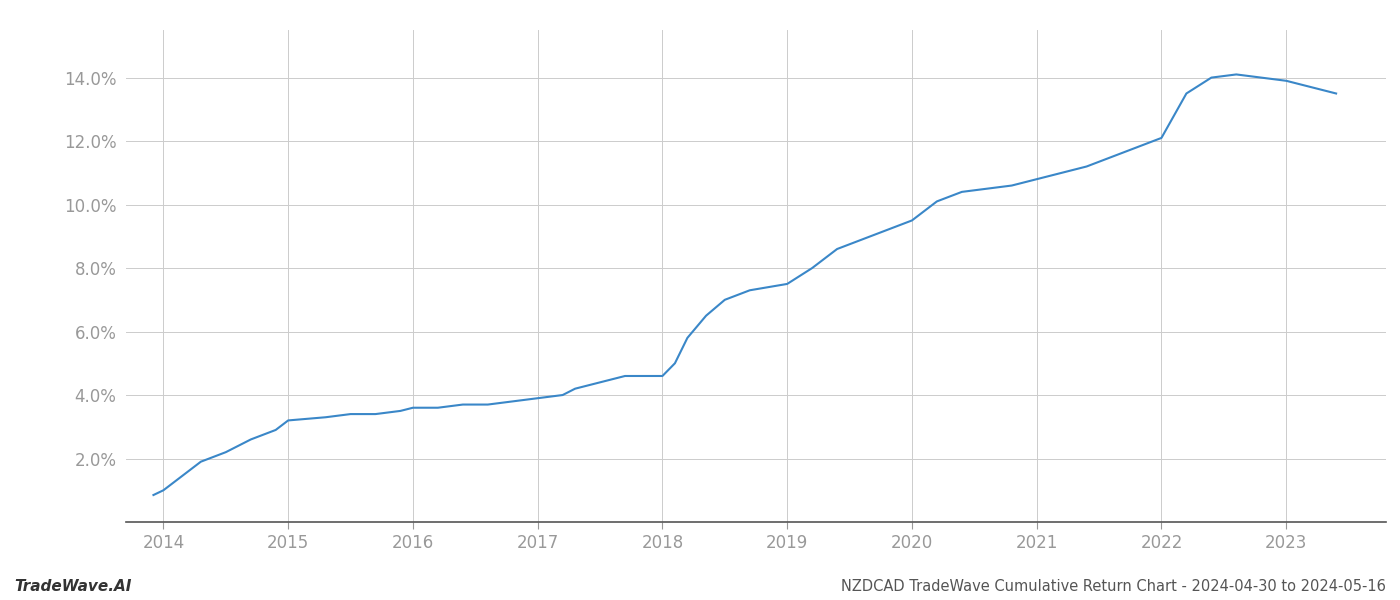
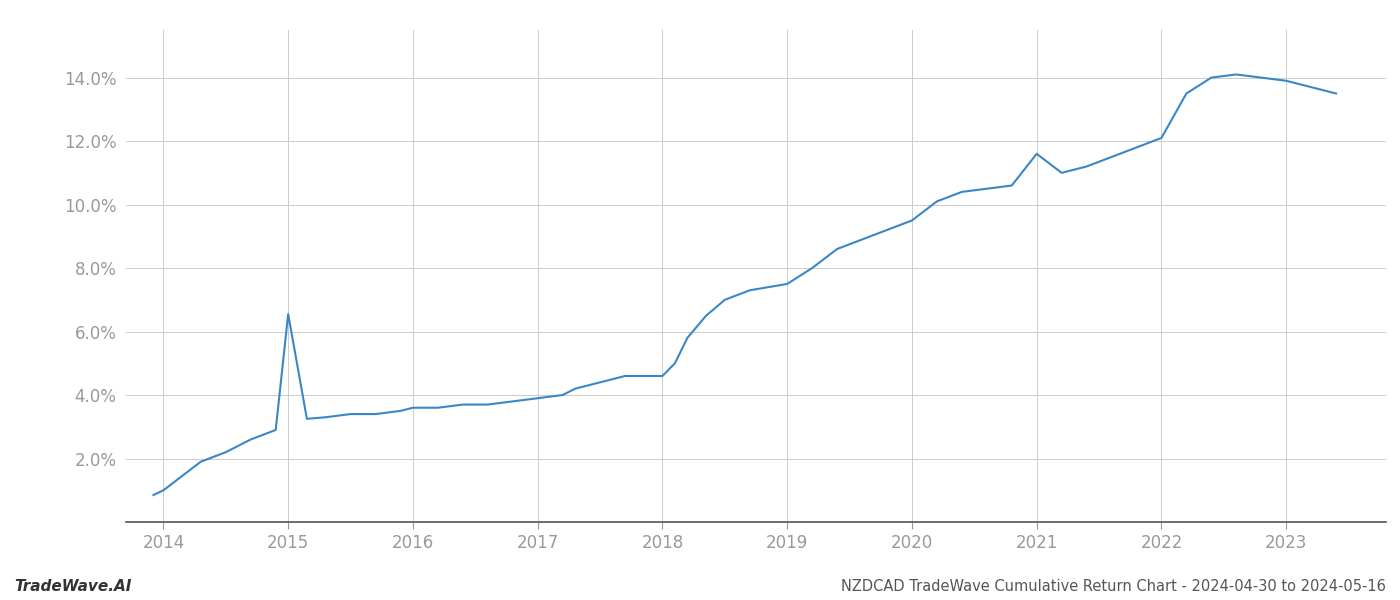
2015: 3.20% -> 6.55%
2021: 10.80% -> 11.60%
